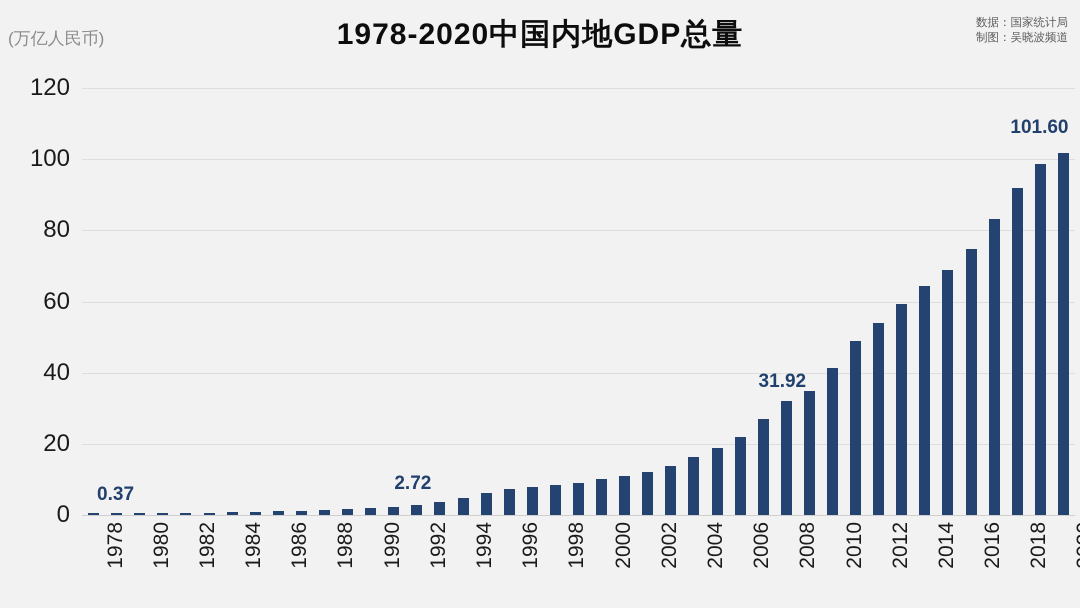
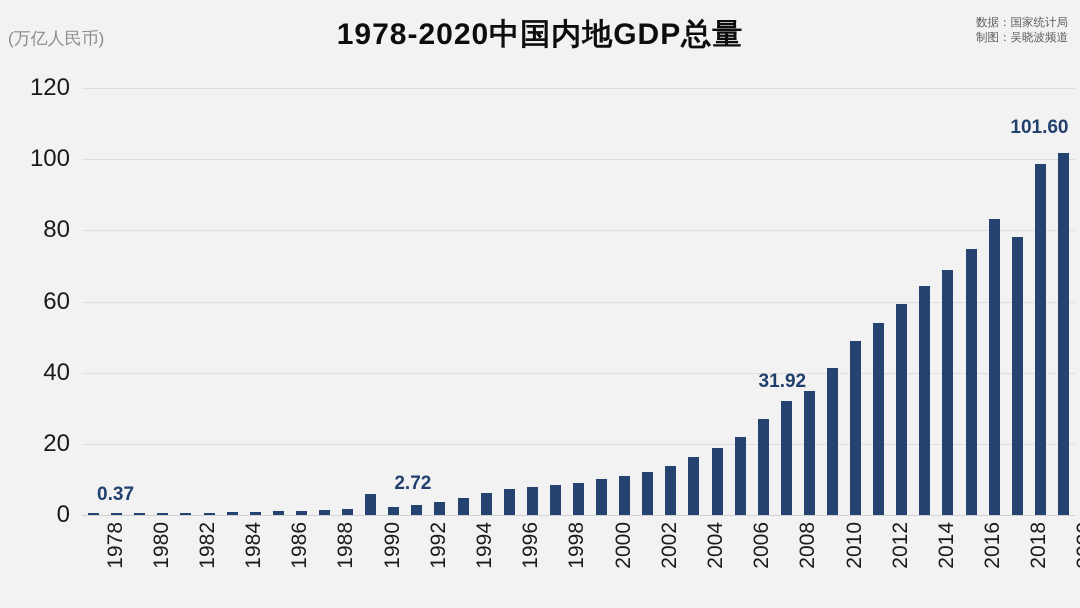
1990: 2 -> 6
2018: 92 -> 78
